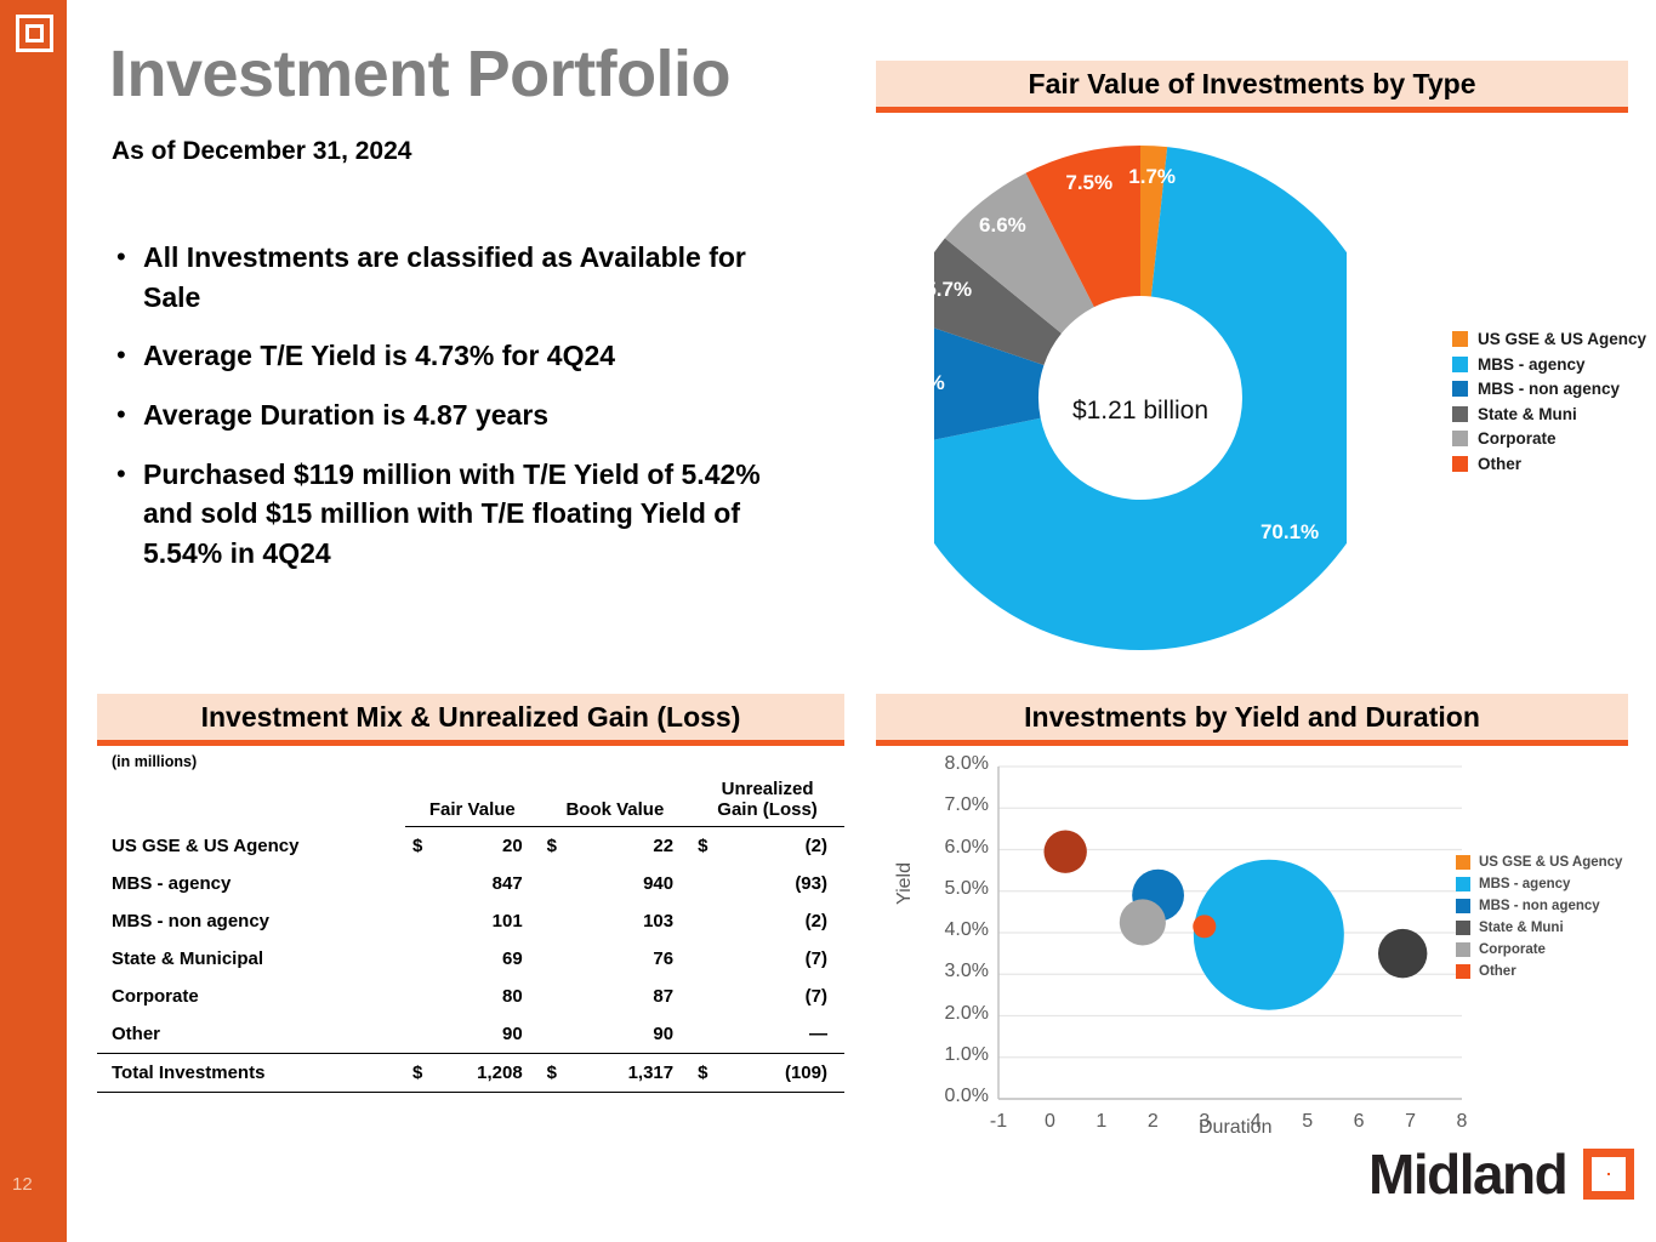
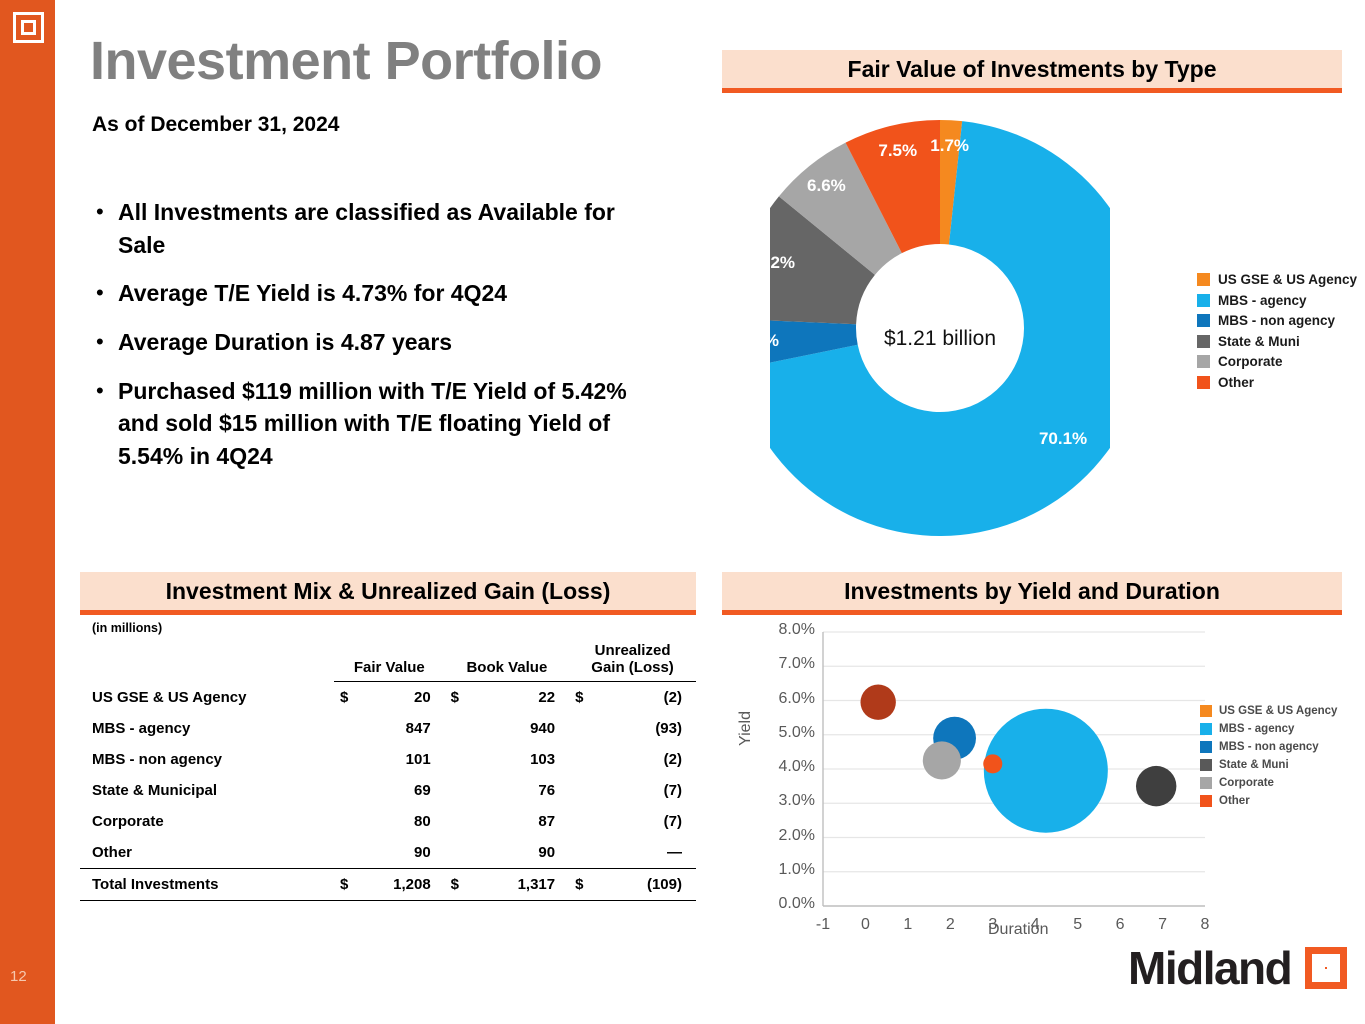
Fair Value of Investments by Type/MBS - non agency: 8.4% -> 3.9%
Fair Value of Investments by Type/State & Muni: 5.7% -> 10.2%
